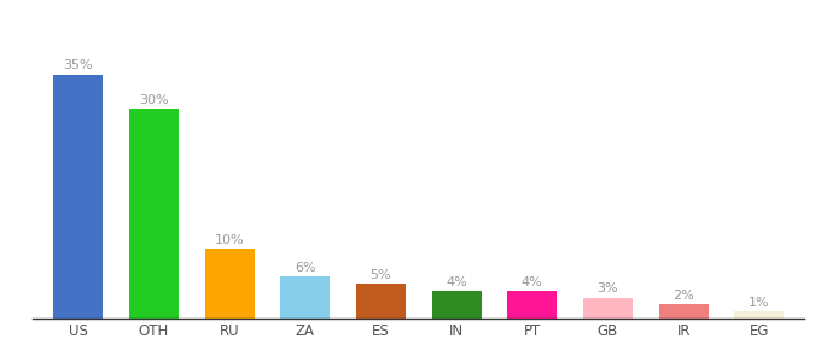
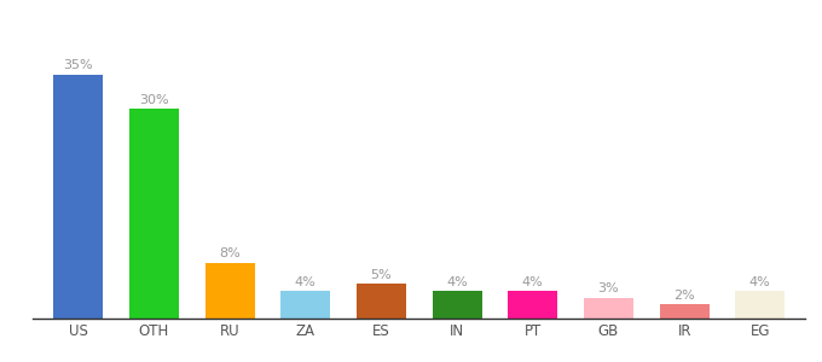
RU: 10% -> 8%
ZA: 6% -> 4%
EG: 1% -> 4%
